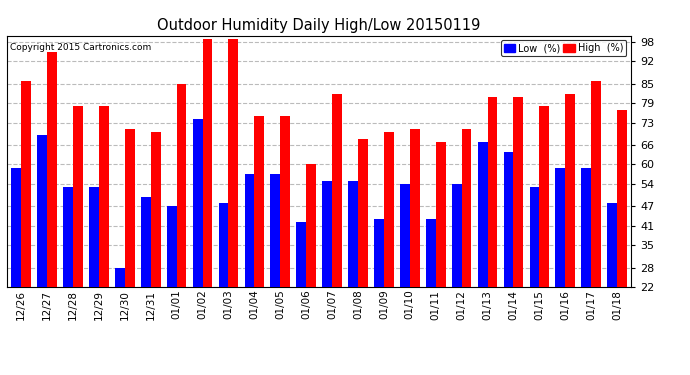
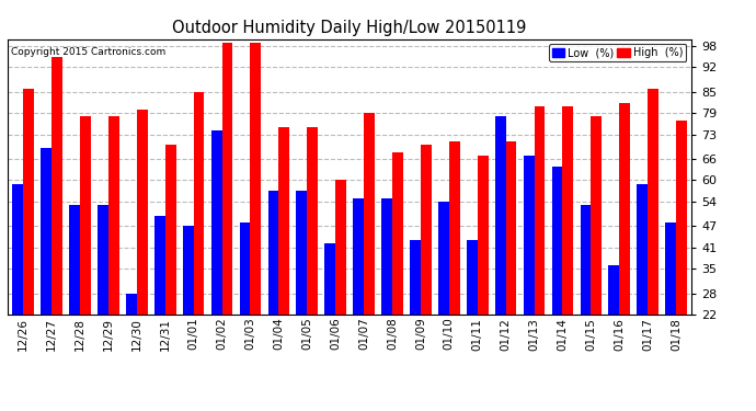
High (%)/12/30: 71 -> 80
High (%)/01/07: 82 -> 79
Low (%)/01/12: 54 -> 78
Low (%)/01/16: 59 -> 36
